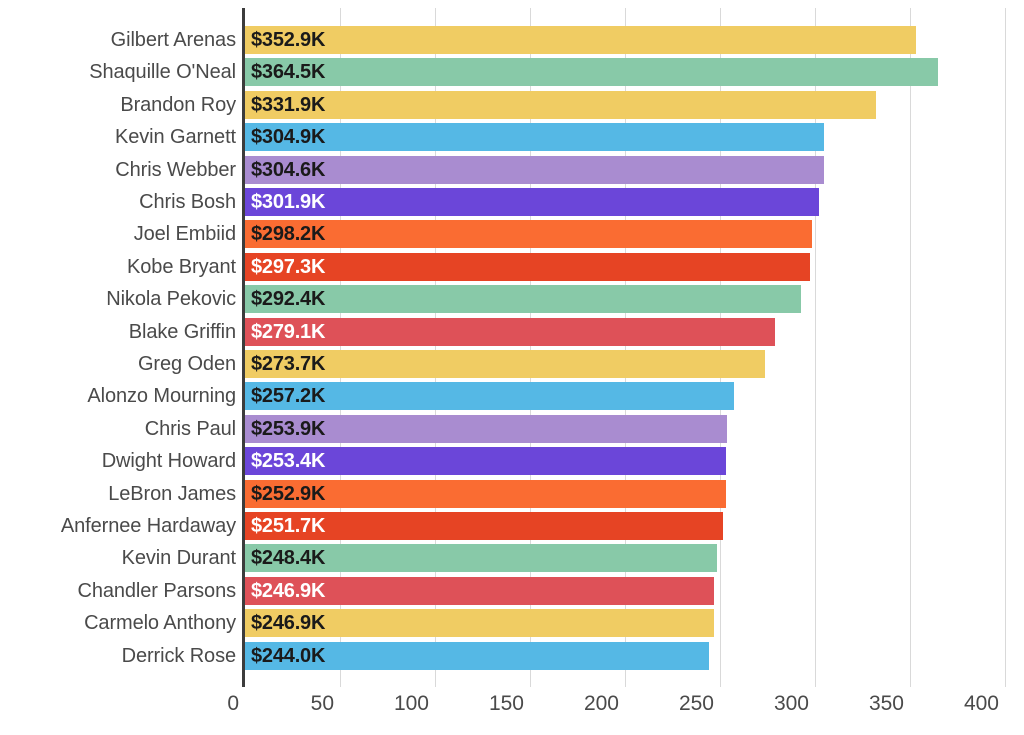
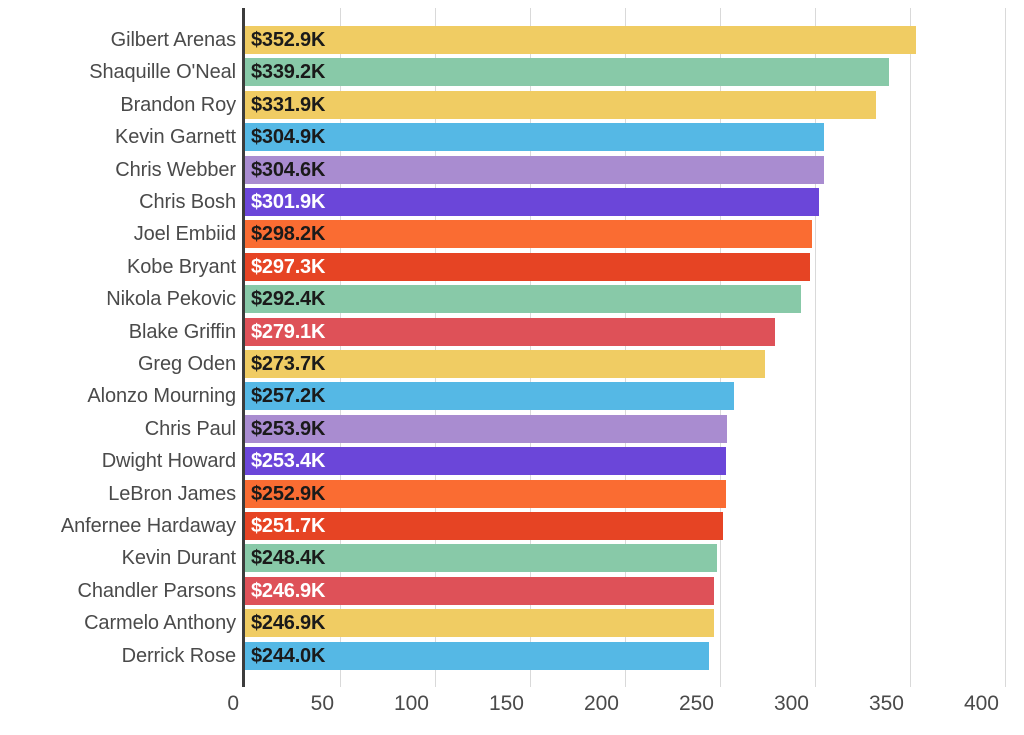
Shaquille O'Neal: $364.5K -> $339.2K
